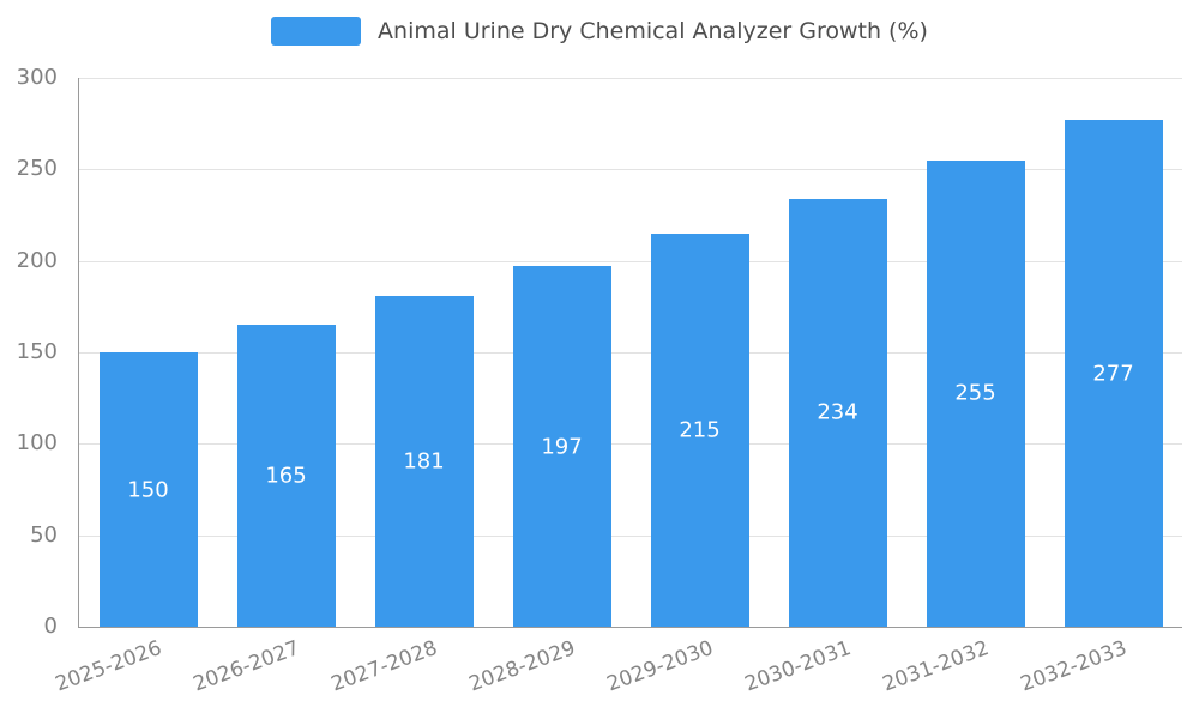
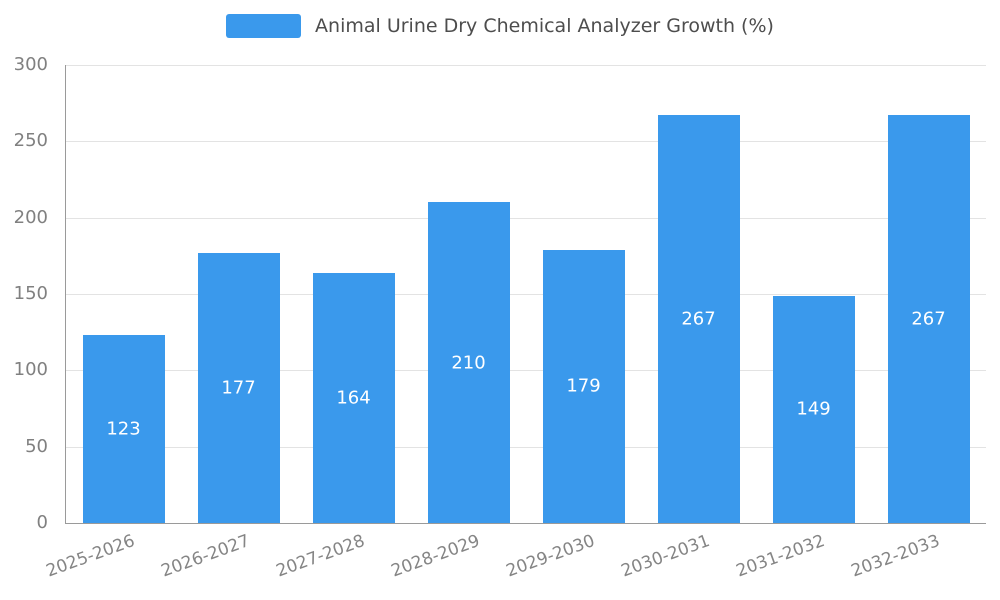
2025-2026: 150 -> 123
2026-2027: 165 -> 177
2027-2028: 181 -> 164
2028-2029: 197 -> 210
2029-2030: 215 -> 179
2030-2031: 234 -> 267
2031-2032: 255 -> 149
2032-2033: 277 -> 267
